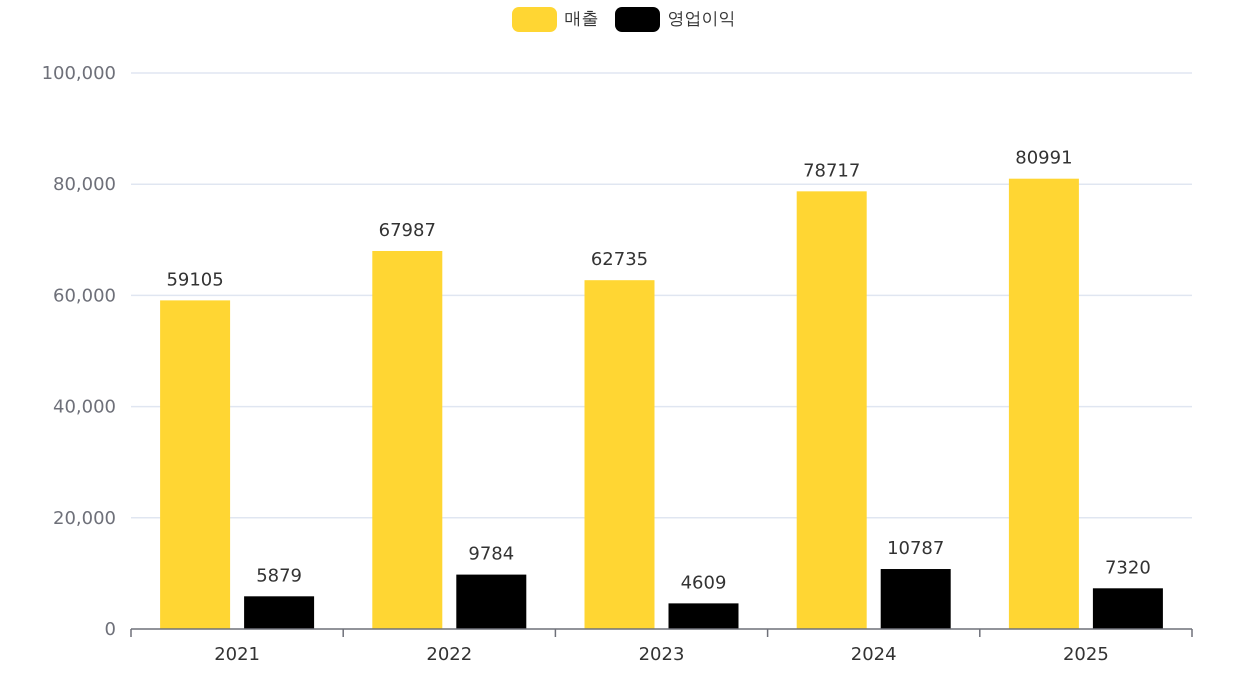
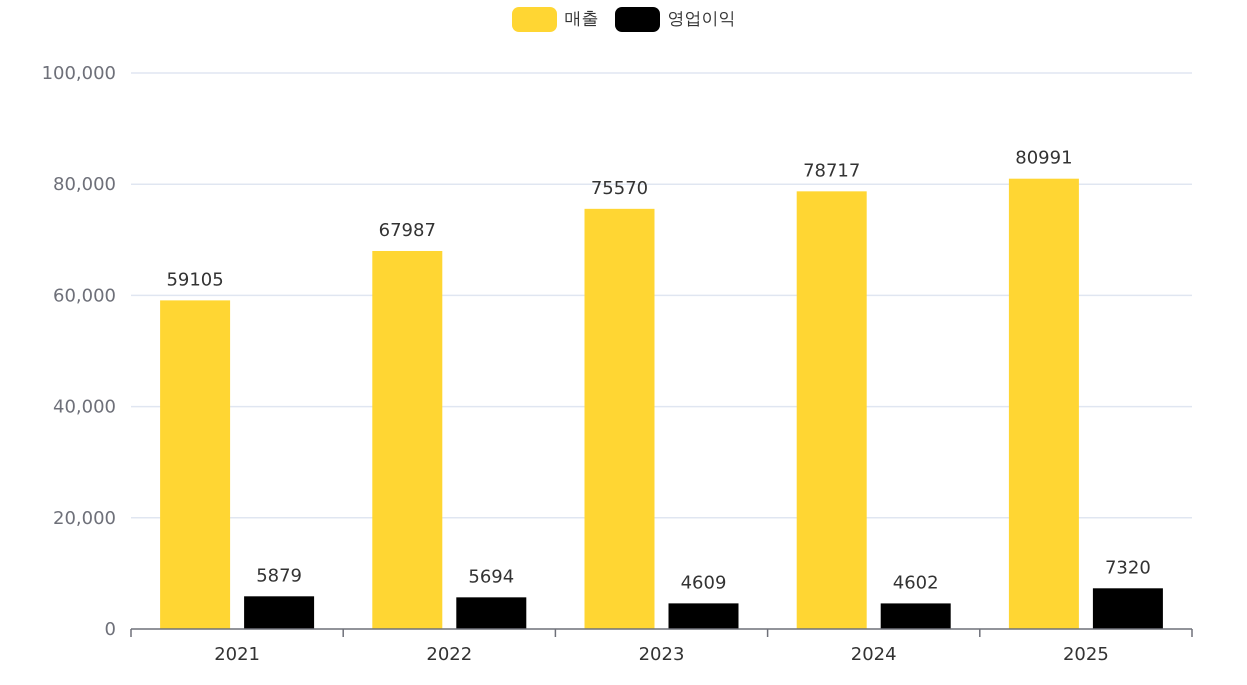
영업이익/2022: 9784 -> 5694
매출/2023: 62735 -> 75570
영업이익/2024: 10787 -> 4602
